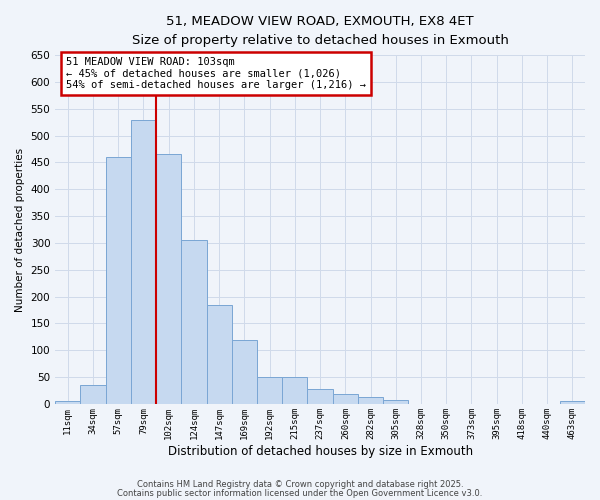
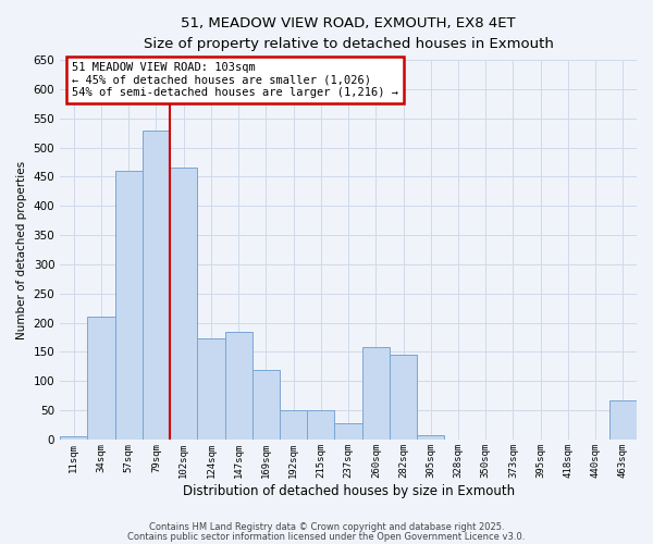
34sqm: 35 -> 210
124sqm: 305 -> 174
260sqm: 18 -> 158
282sqm: 13 -> 146
463sqm: 5 -> 66
